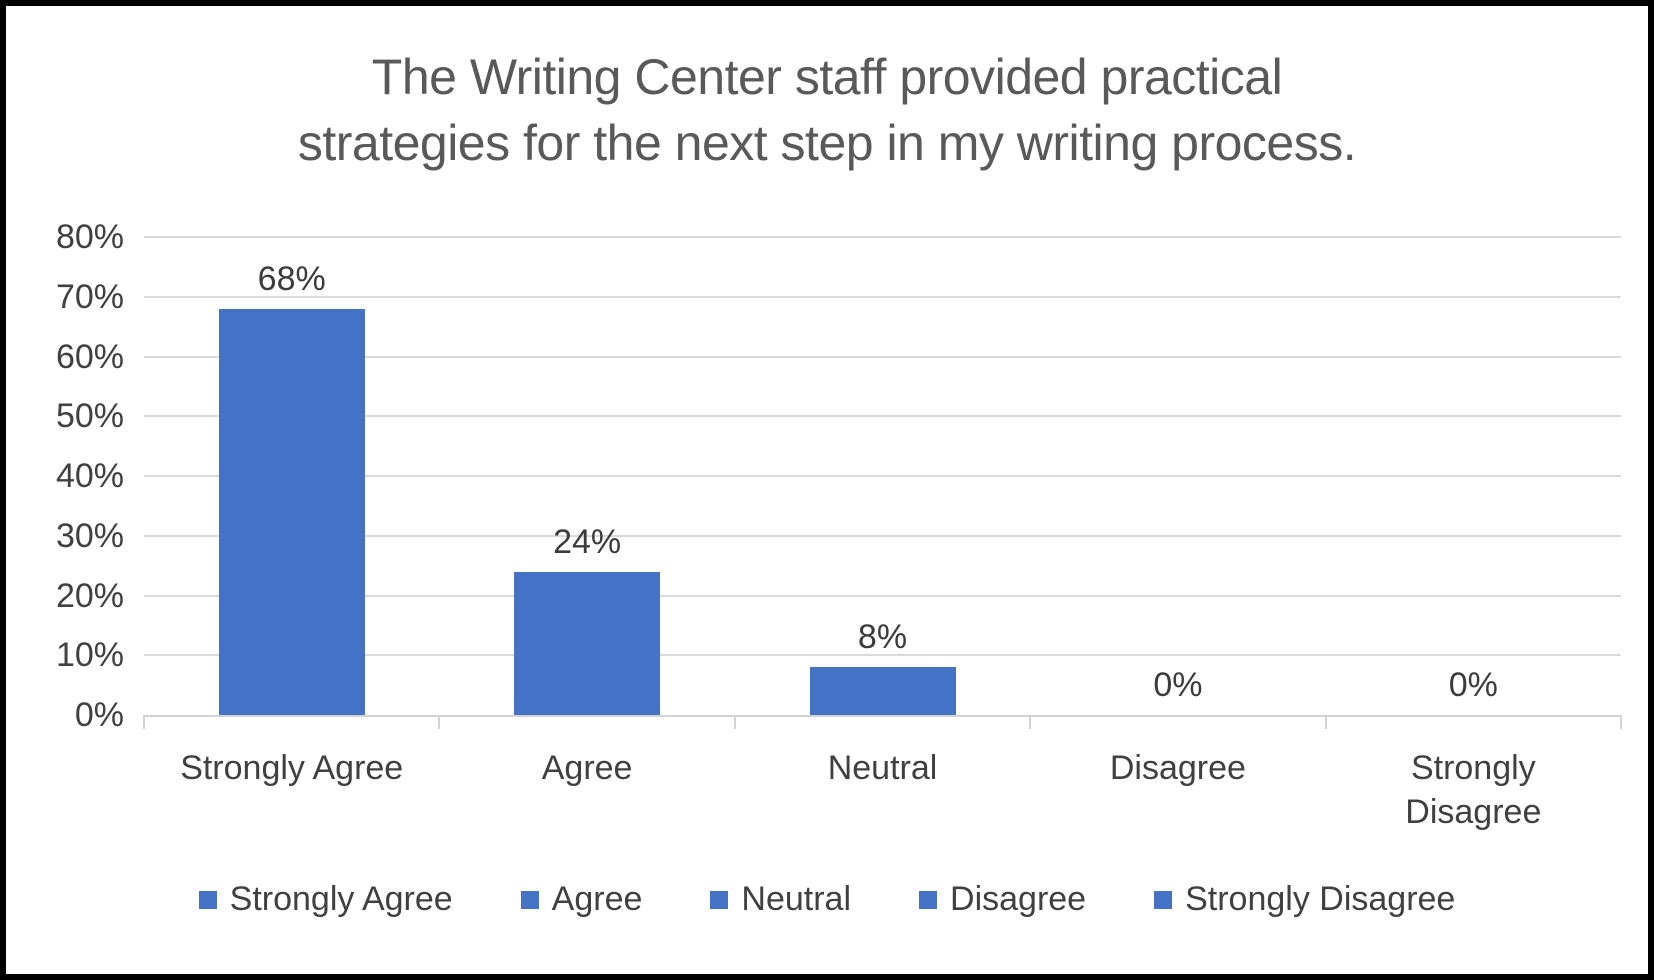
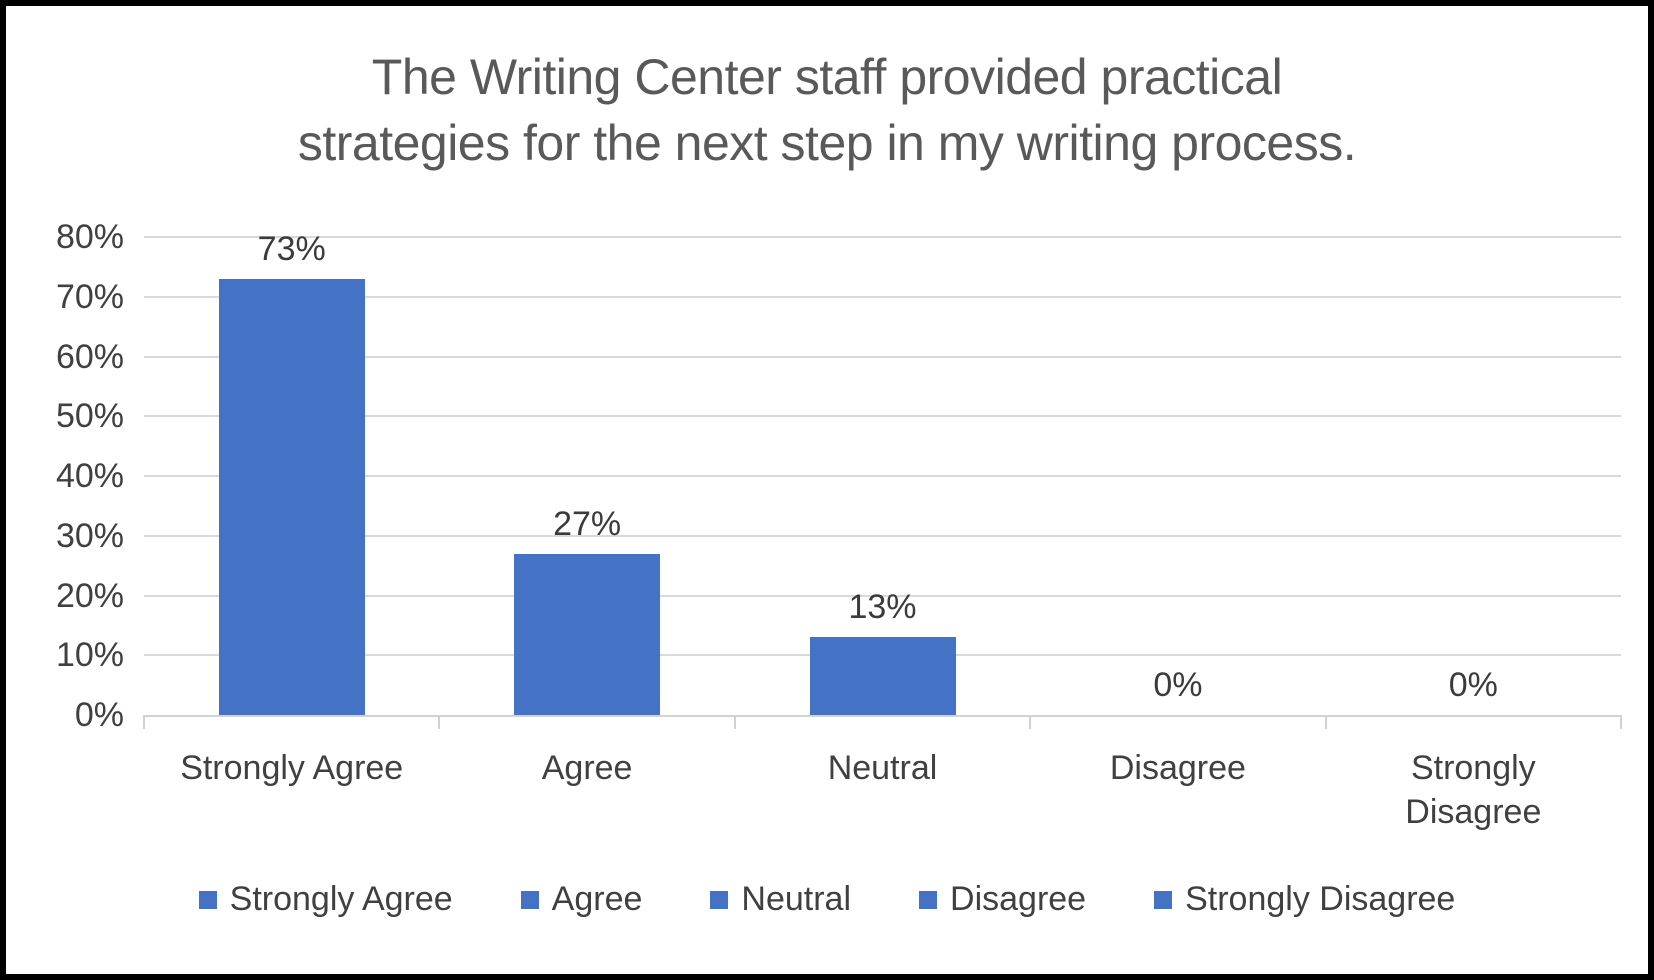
Strongly Agree: 68% -> 73%
Agree: 24% -> 27%
Neutral: 8% -> 13%
